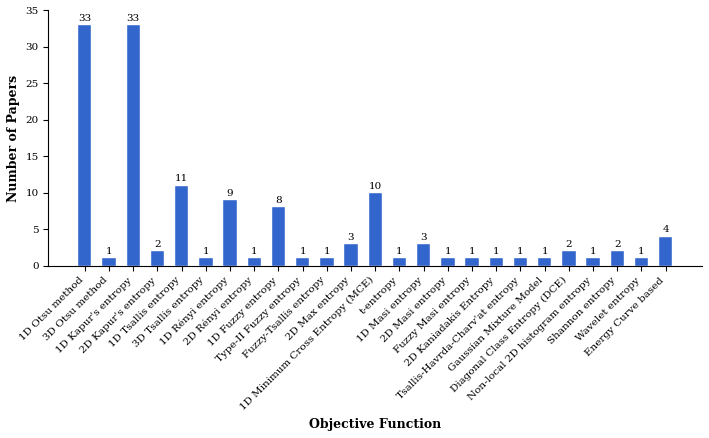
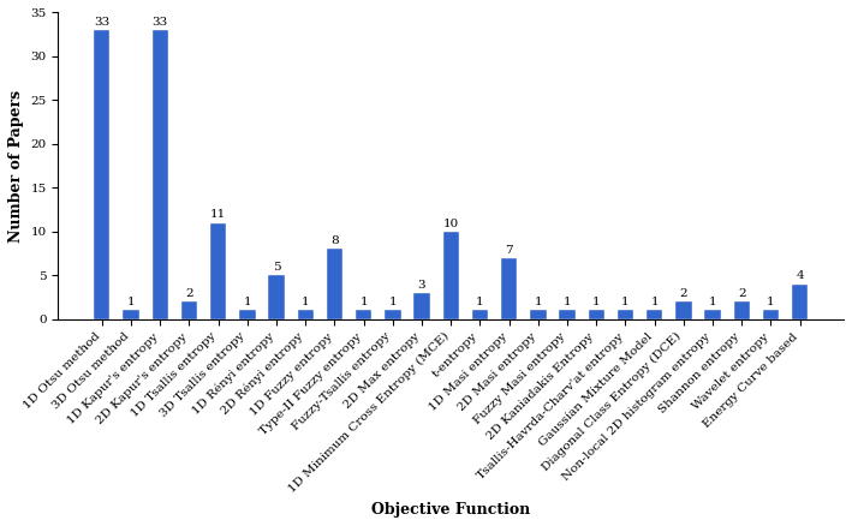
1D Rényi entropy: 9 -> 5
1D Masi entropy: 3 -> 7
